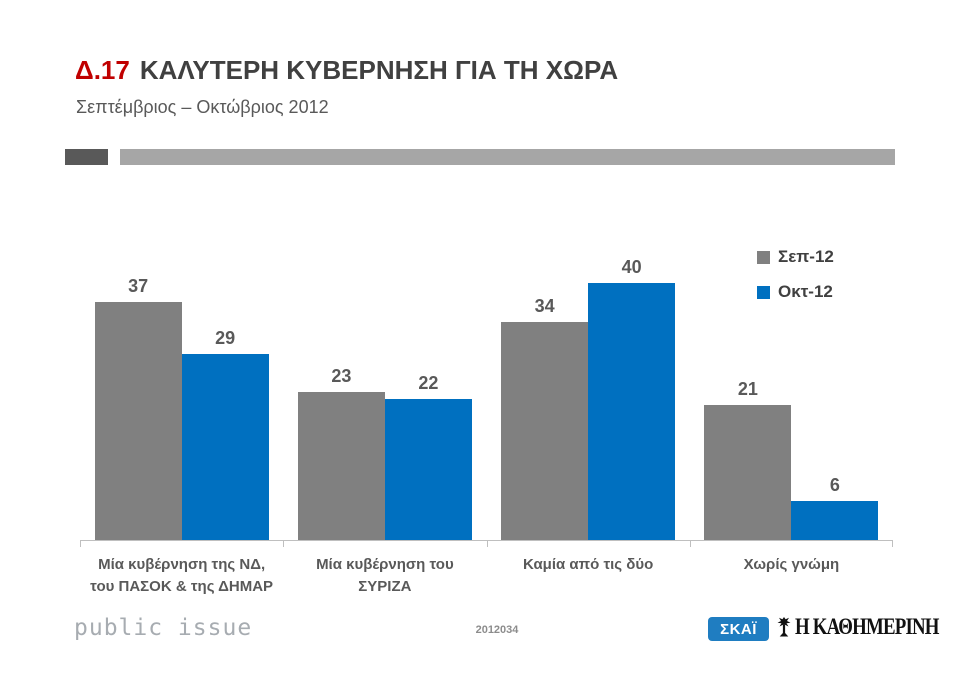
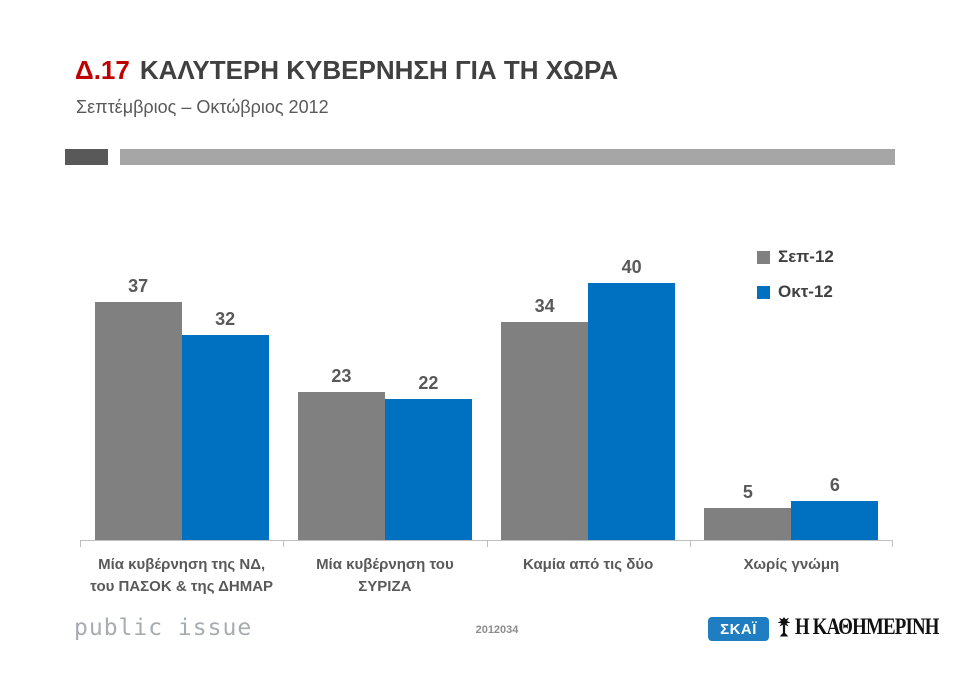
Οκτ-12/Μία κυβέρνηση της ΝΔ, του ΠΑΣΟΚ & της ΔΗΜΑΡ: 29 -> 32
Σεπ-12/Χωρίς γνώμη: 21 -> 5
